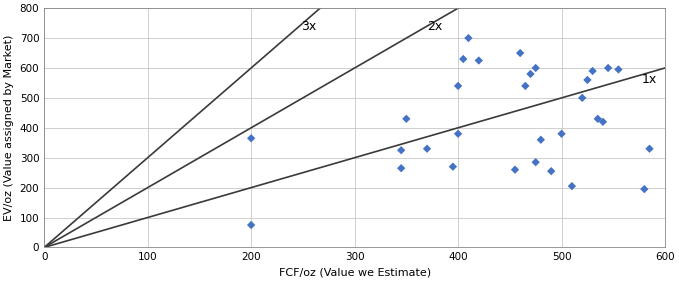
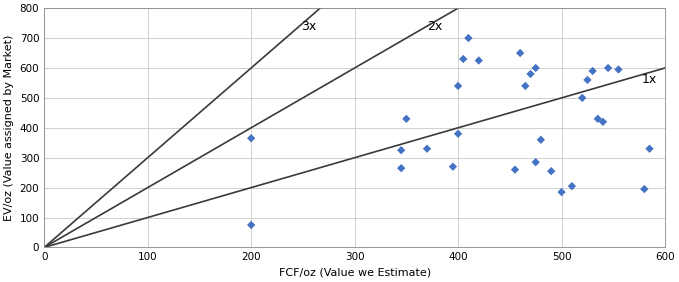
500: 380 -> 185
